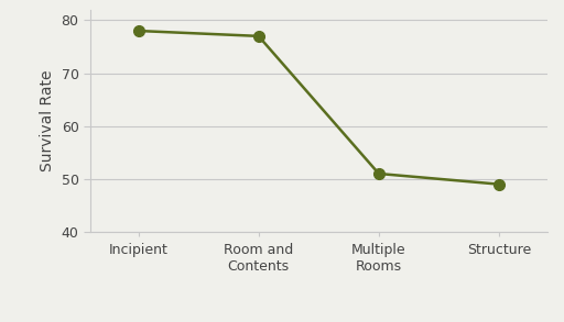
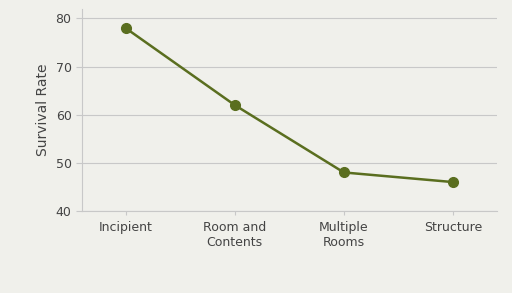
Room and Contents: 77 -> 62
Multiple Rooms: 51 -> 48
Structure: 49 -> 46
